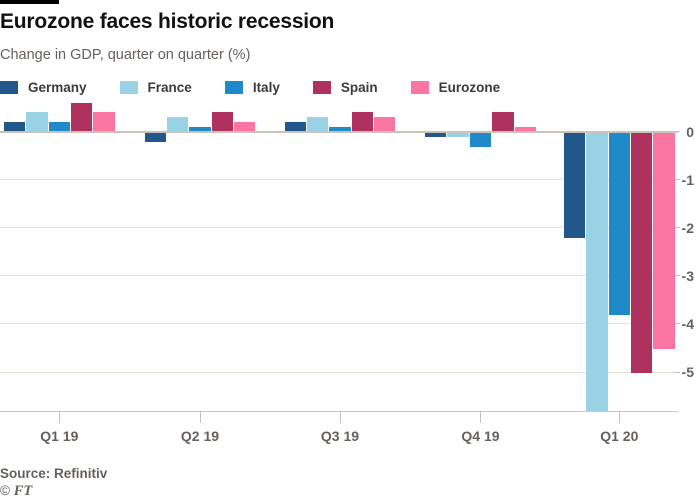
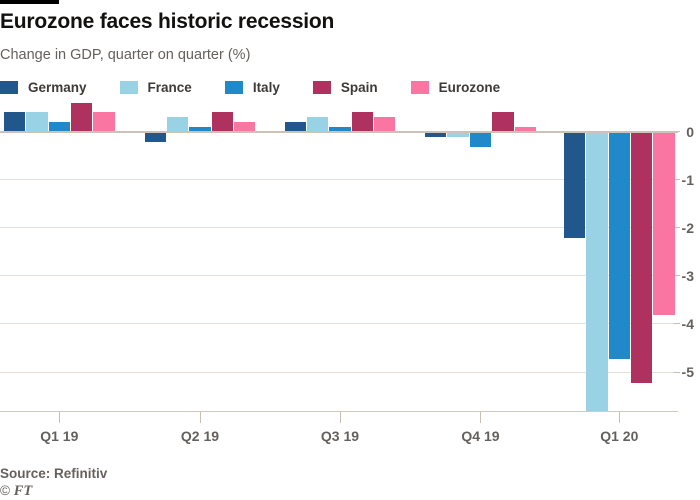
Germany/Q1 19: 0.2 -> 0.4
Italy/Q1 20: -3.8 -> -4.7
Spain/Q1 20: -5.0 -> -5.2
Eurozone/Q1 20: -4.5 -> -3.8
